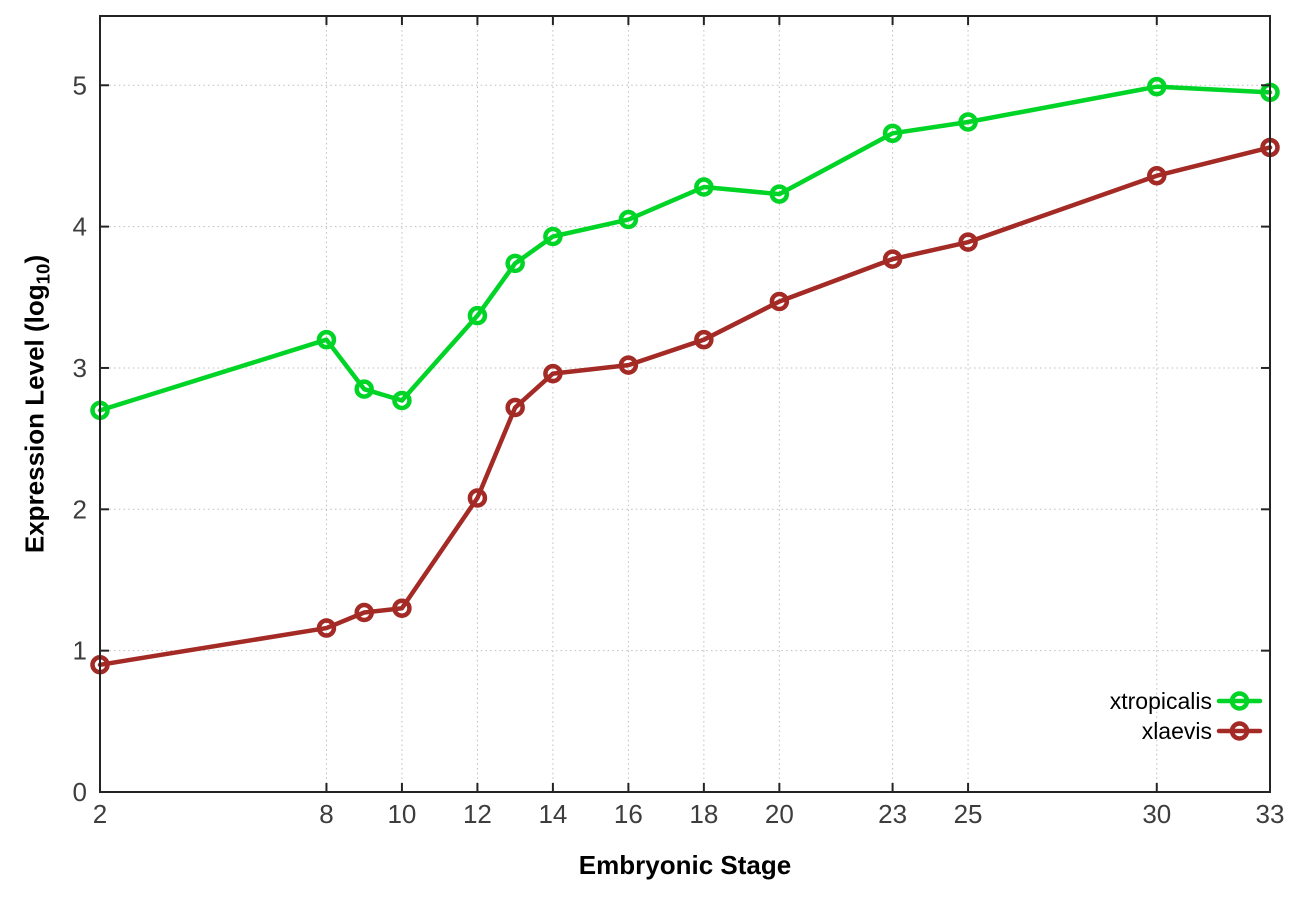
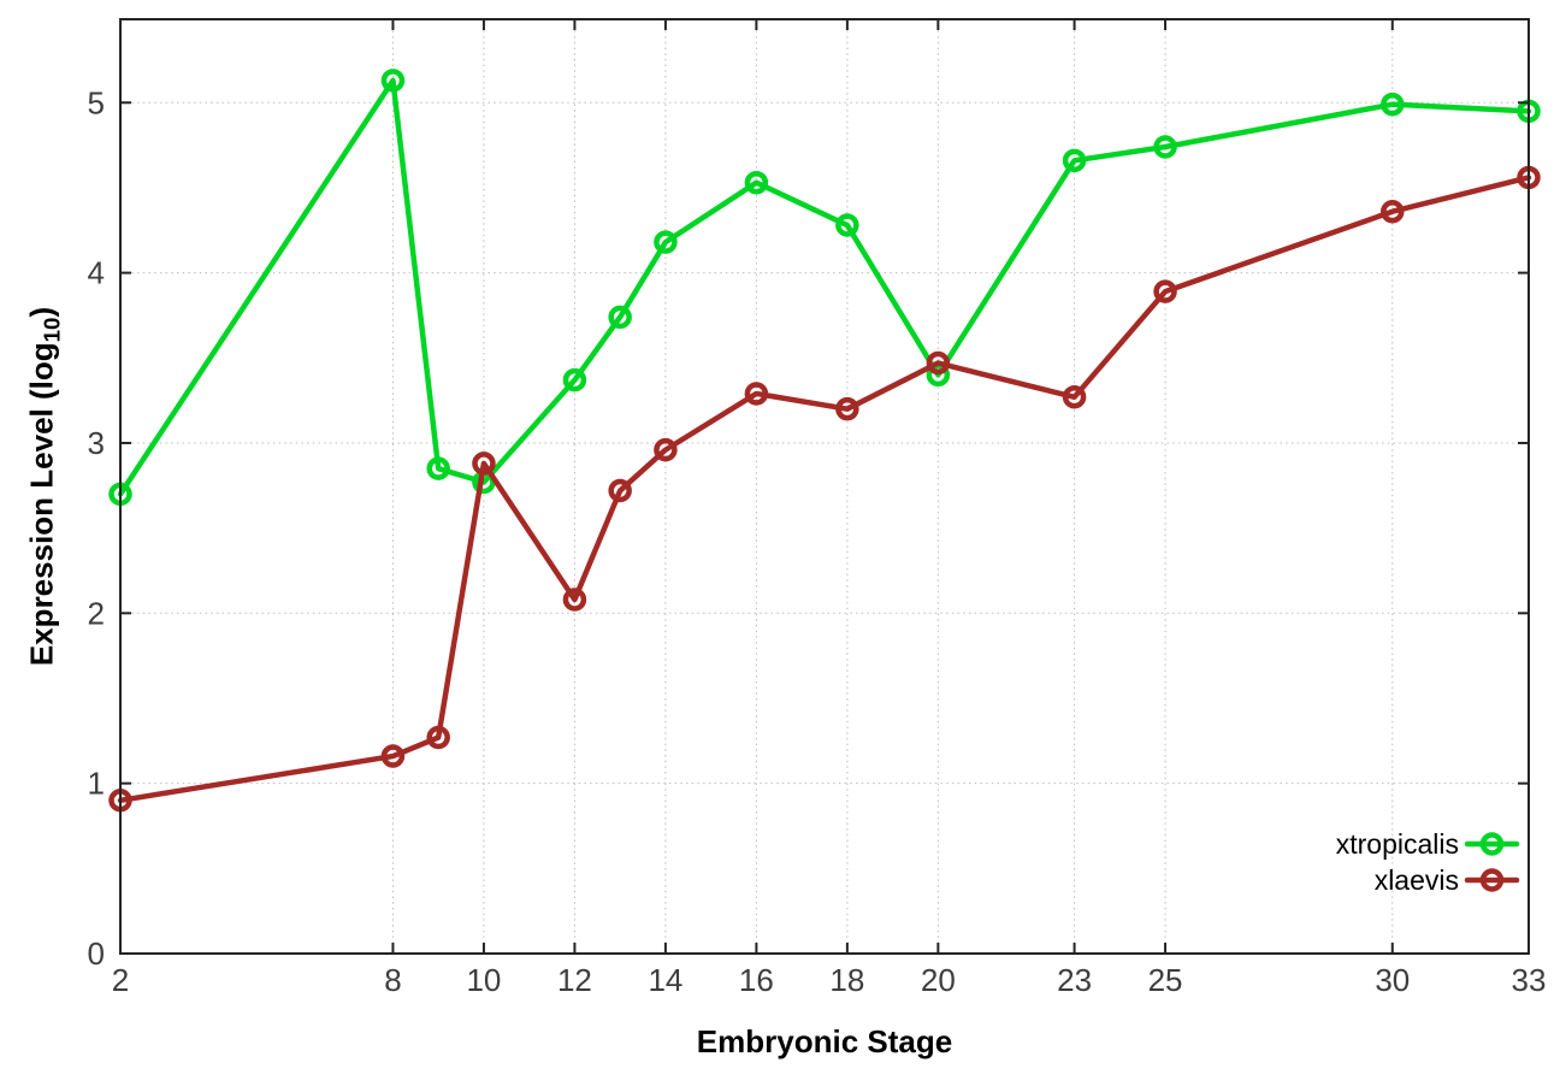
xtropicalis/8: 3.20 -> 5.13
xlaevis/10: 1.30 -> 2.88
xtropicalis/14: 3.93 -> 4.18
xtropicalis/16: 4.05 -> 4.53
xlaevis/16: 3.02 -> 3.29
xtropicalis/20: 4.23 -> 3.40
xlaevis/23: 3.77 -> 3.27
